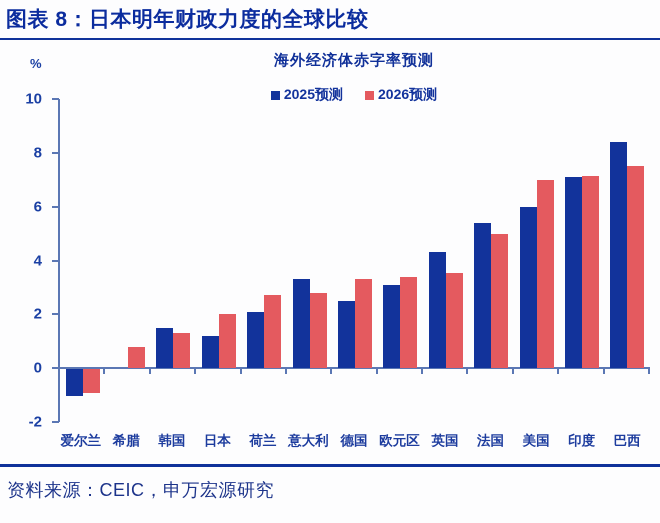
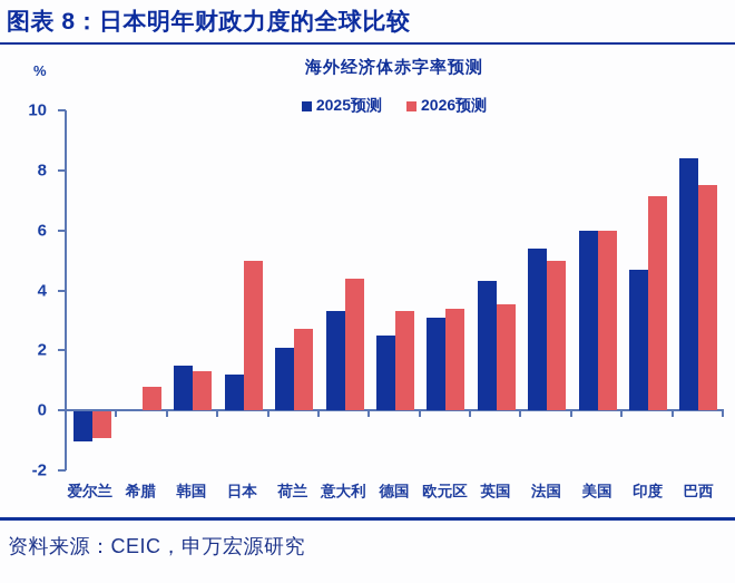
2026预测/日本: 2.0 -> 5.0
2026预测/意大利: 2.8 -> 4.4
2026预测/美国: 7.0 -> 6.0
2025预测/印度: 7.1 -> 4.7
